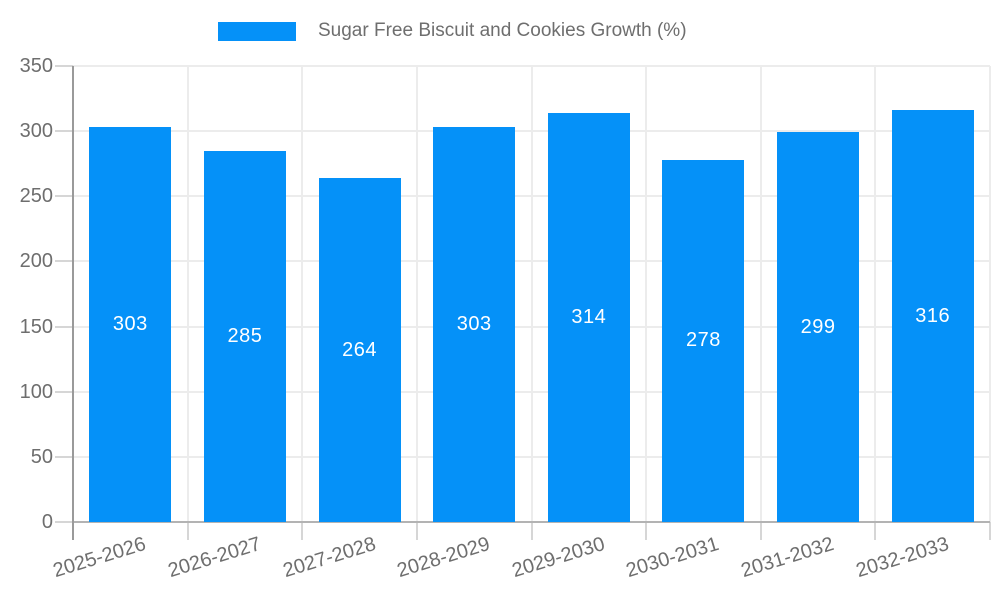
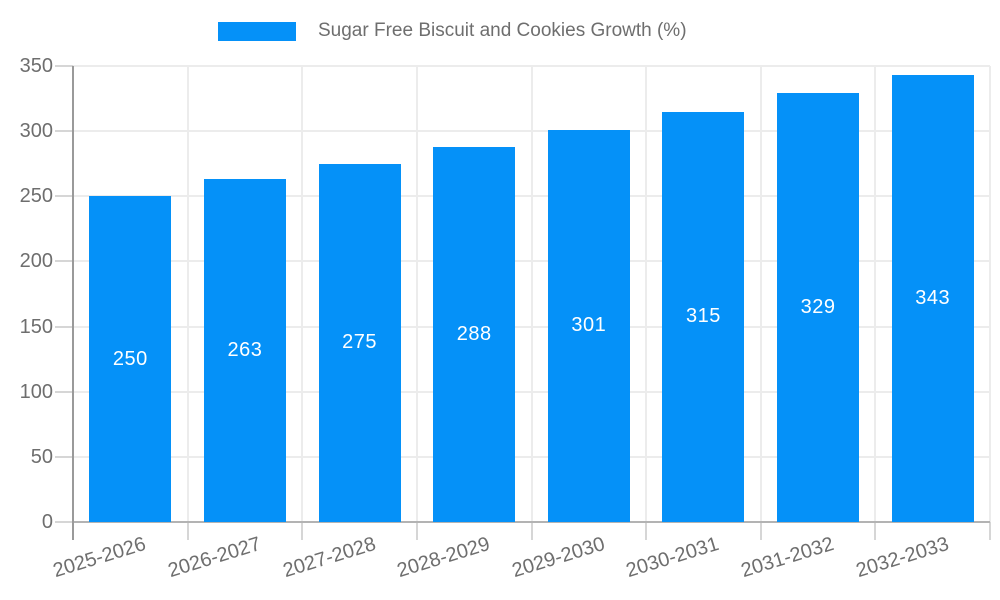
2025-2026: 303 -> 250
2026-2027: 285 -> 263
2027-2028: 264 -> 275
2028-2029: 303 -> 288
2029-2030: 314 -> 301
2030-2031: 278 -> 315
2031-2032: 299 -> 329
2032-2033: 316 -> 343
